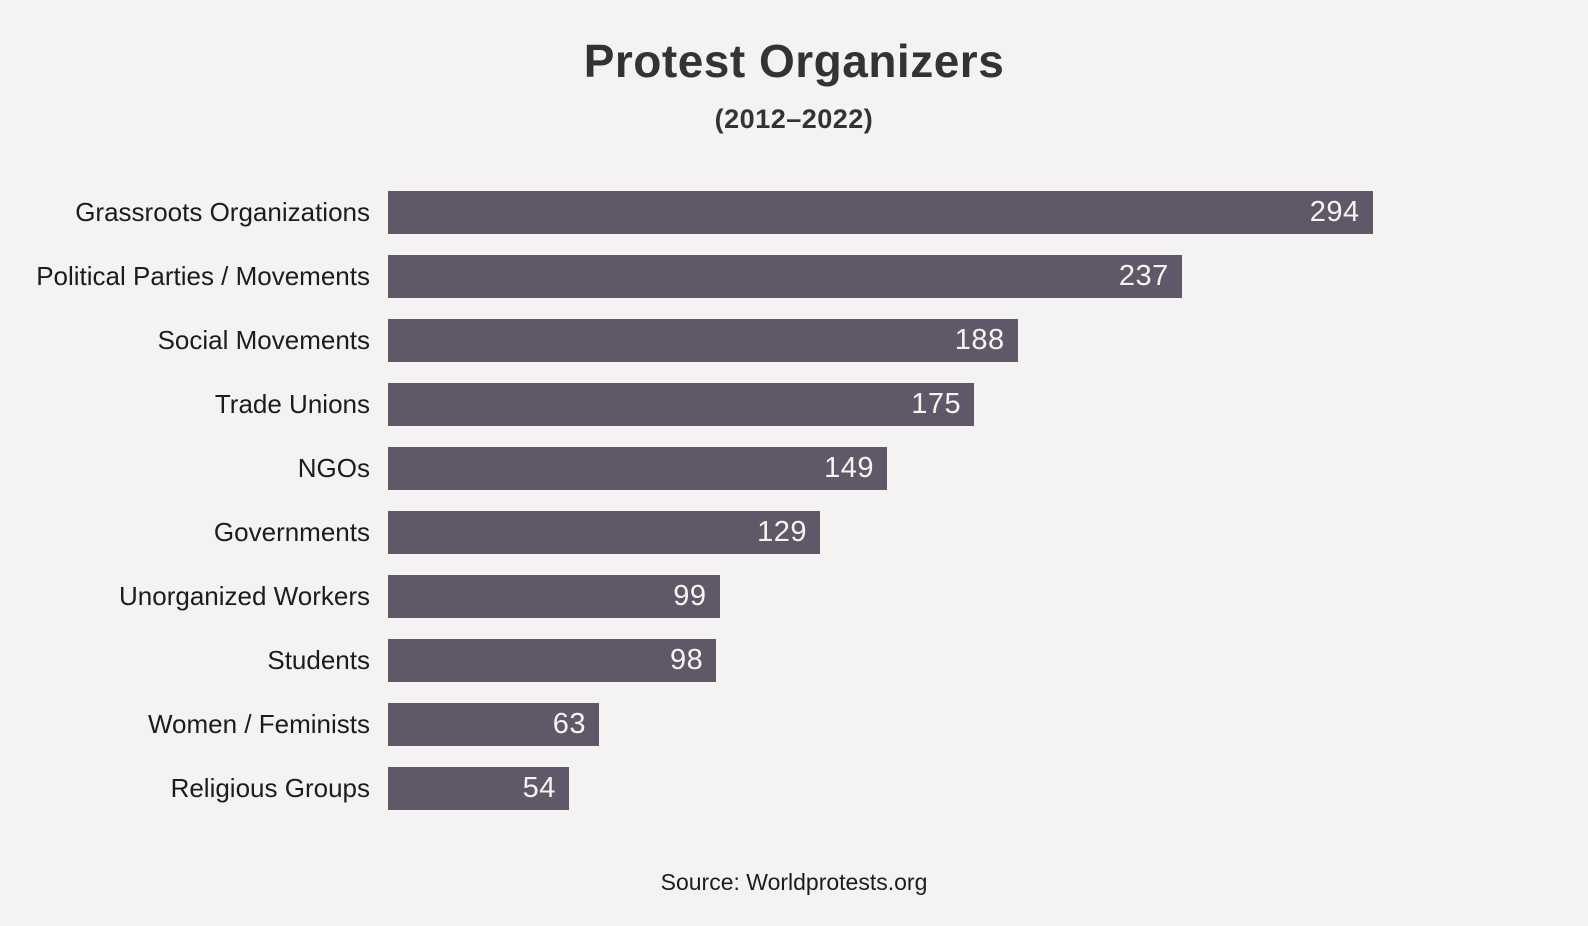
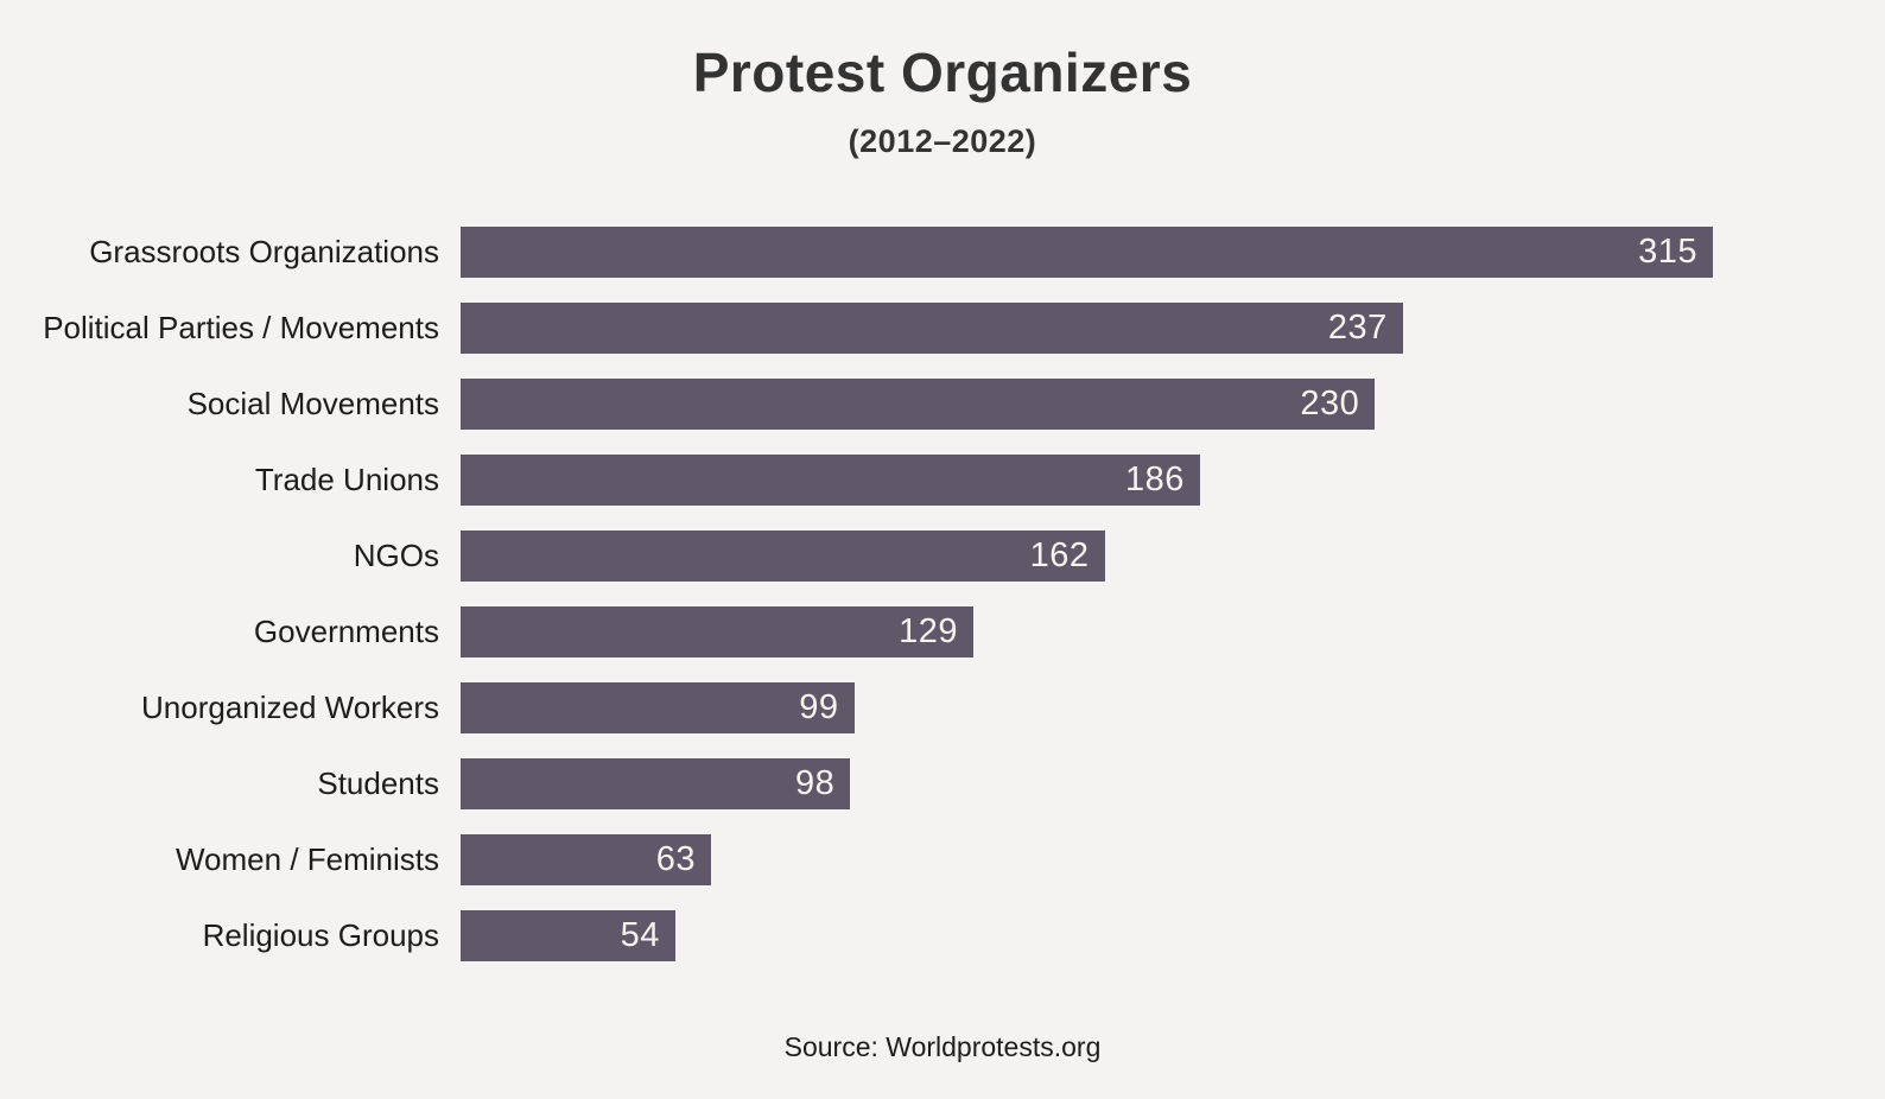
Grassroots Organizations: 294 -> 315
Social Movements: 188 -> 230
Trade Unions: 175 -> 186
NGOs: 149 -> 162
